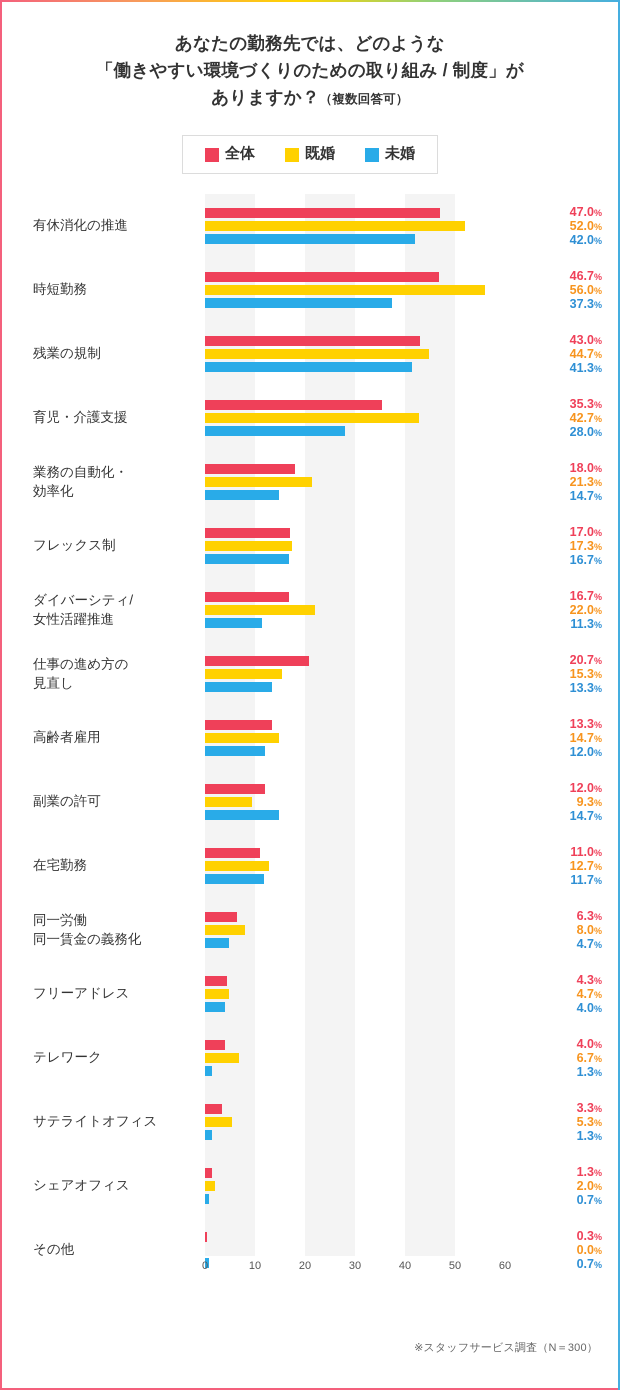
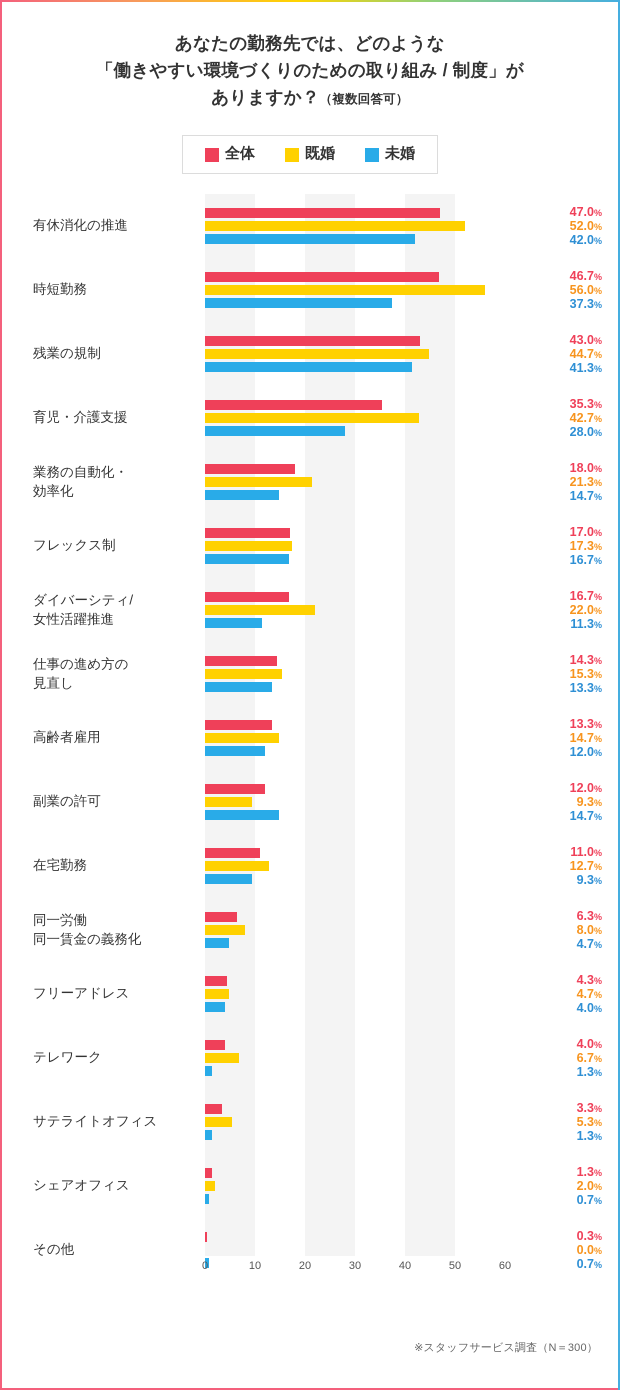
全体/仕事の進め方の 見直し: 20.7 -> 14.3
未婚/在宅勤務: 11.7 -> 9.3
